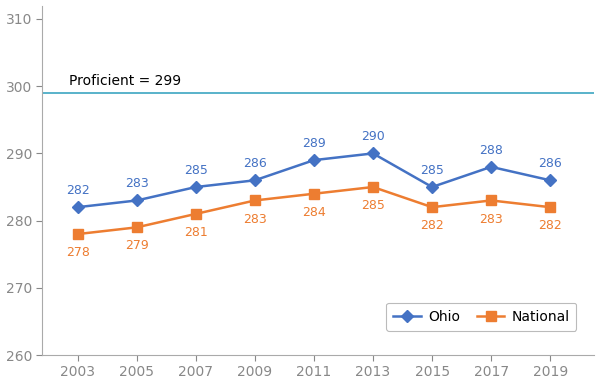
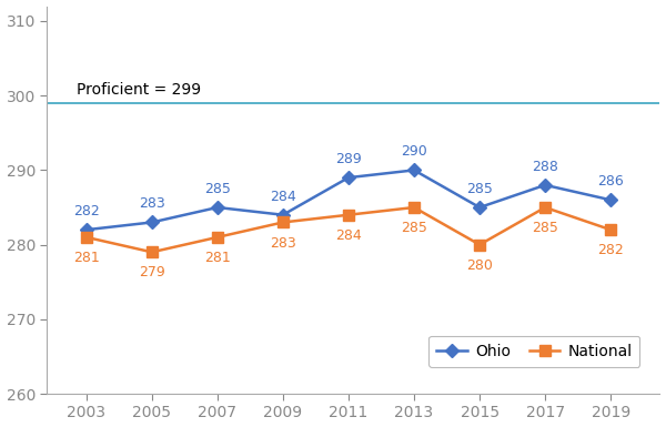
National/2003: 278 -> 281
Ohio/2009: 286 -> 284
National/2015: 282 -> 280
National/2017: 283 -> 285
